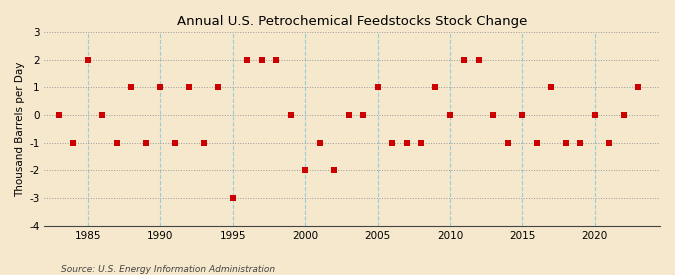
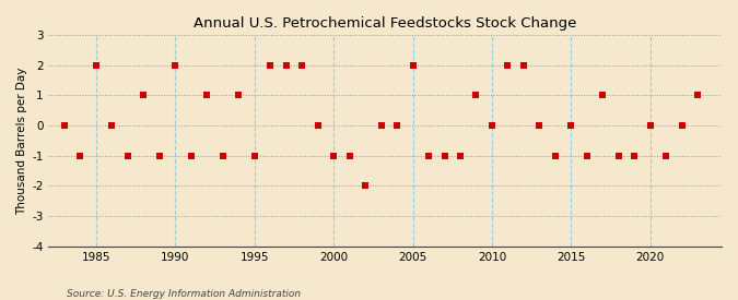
1990: 1 -> 2
1995: -3 -> -1
2000: -2 -> -1
2005: 1 -> 2
